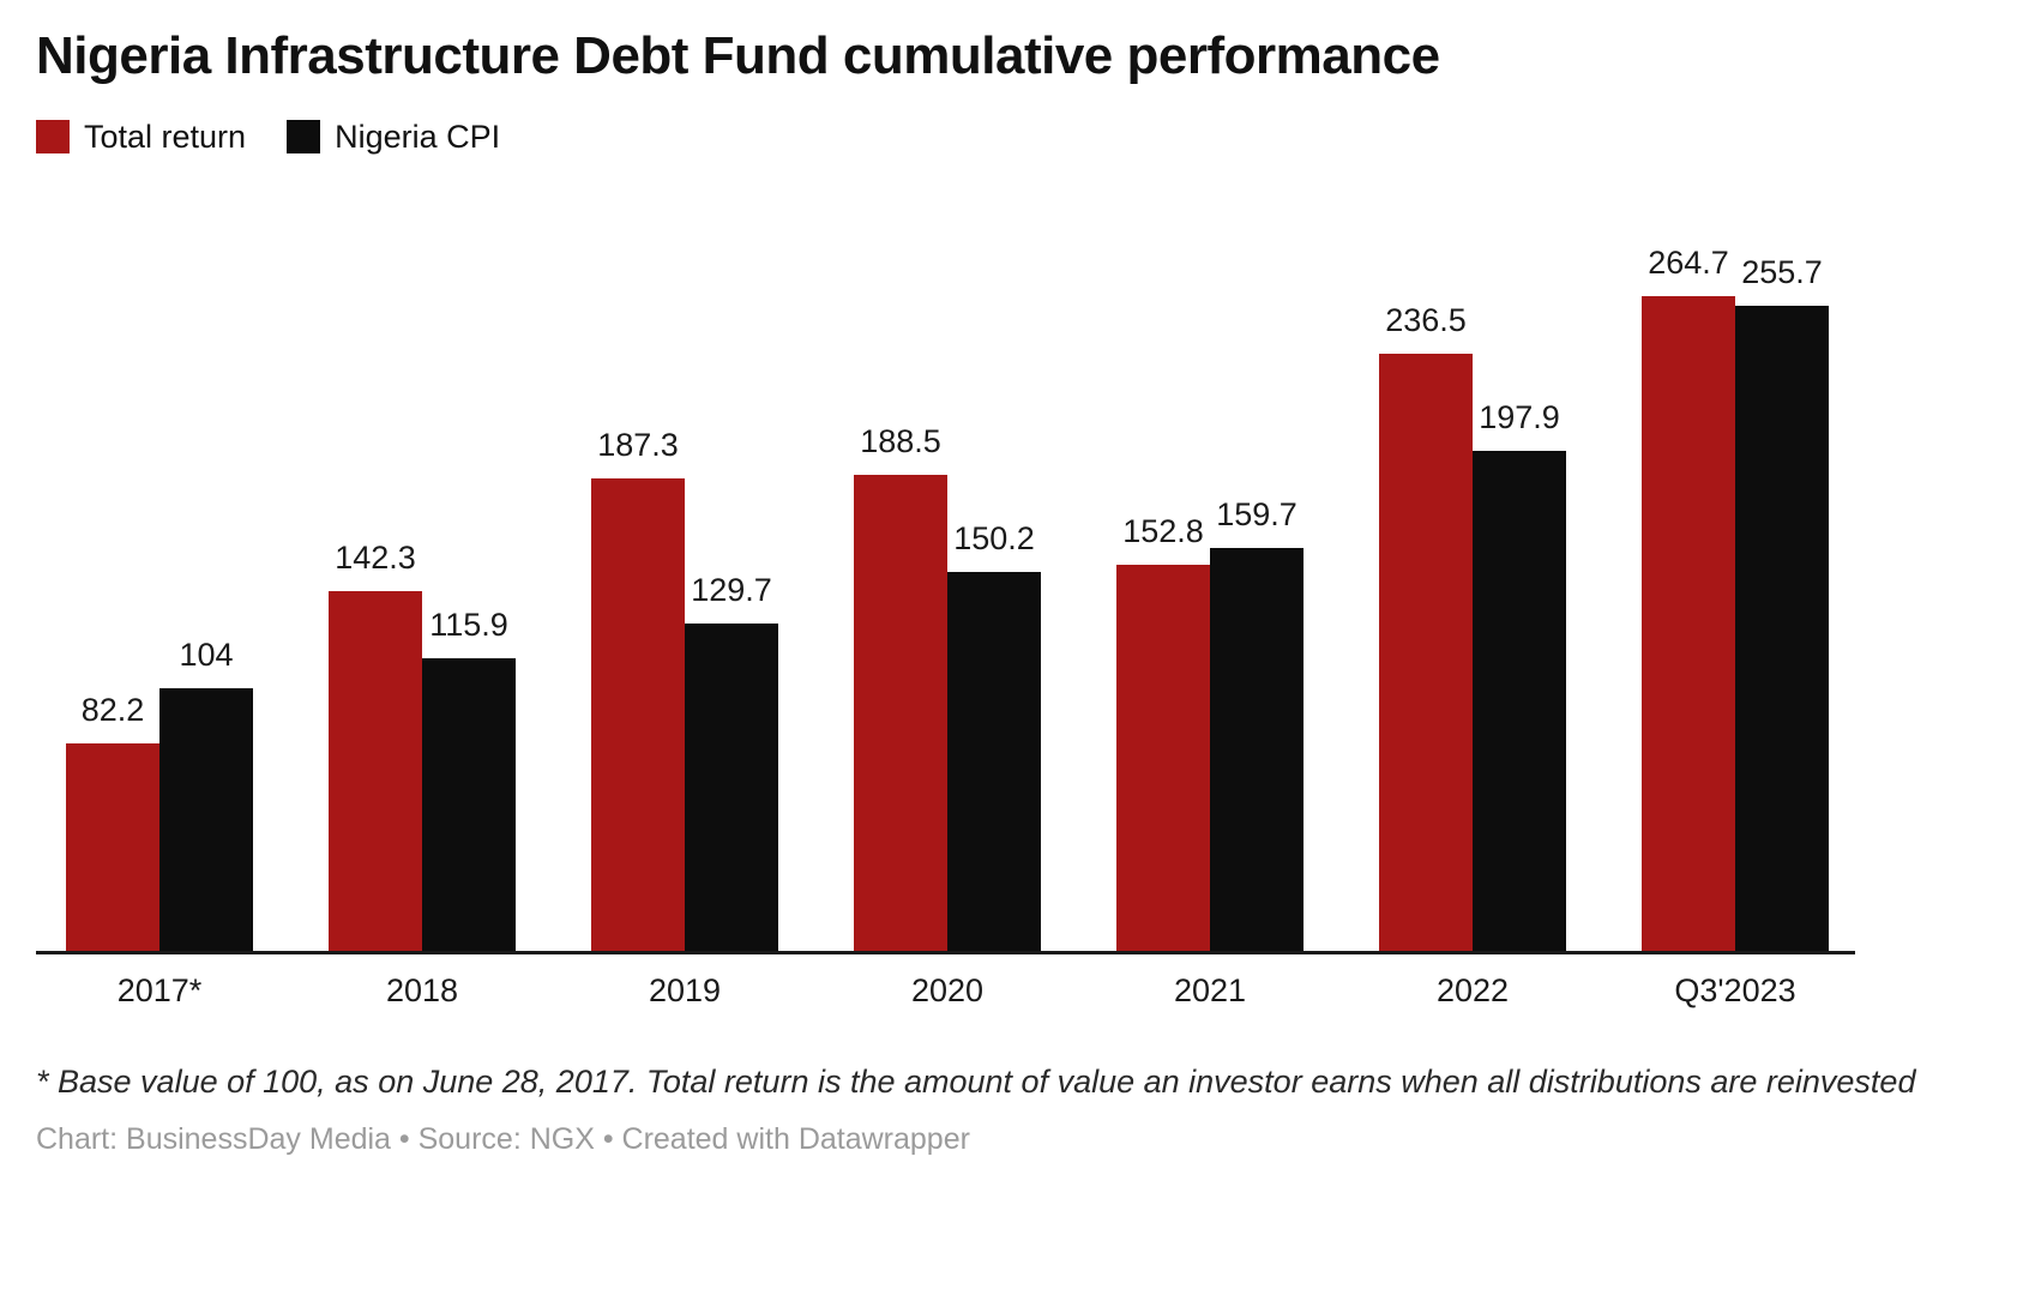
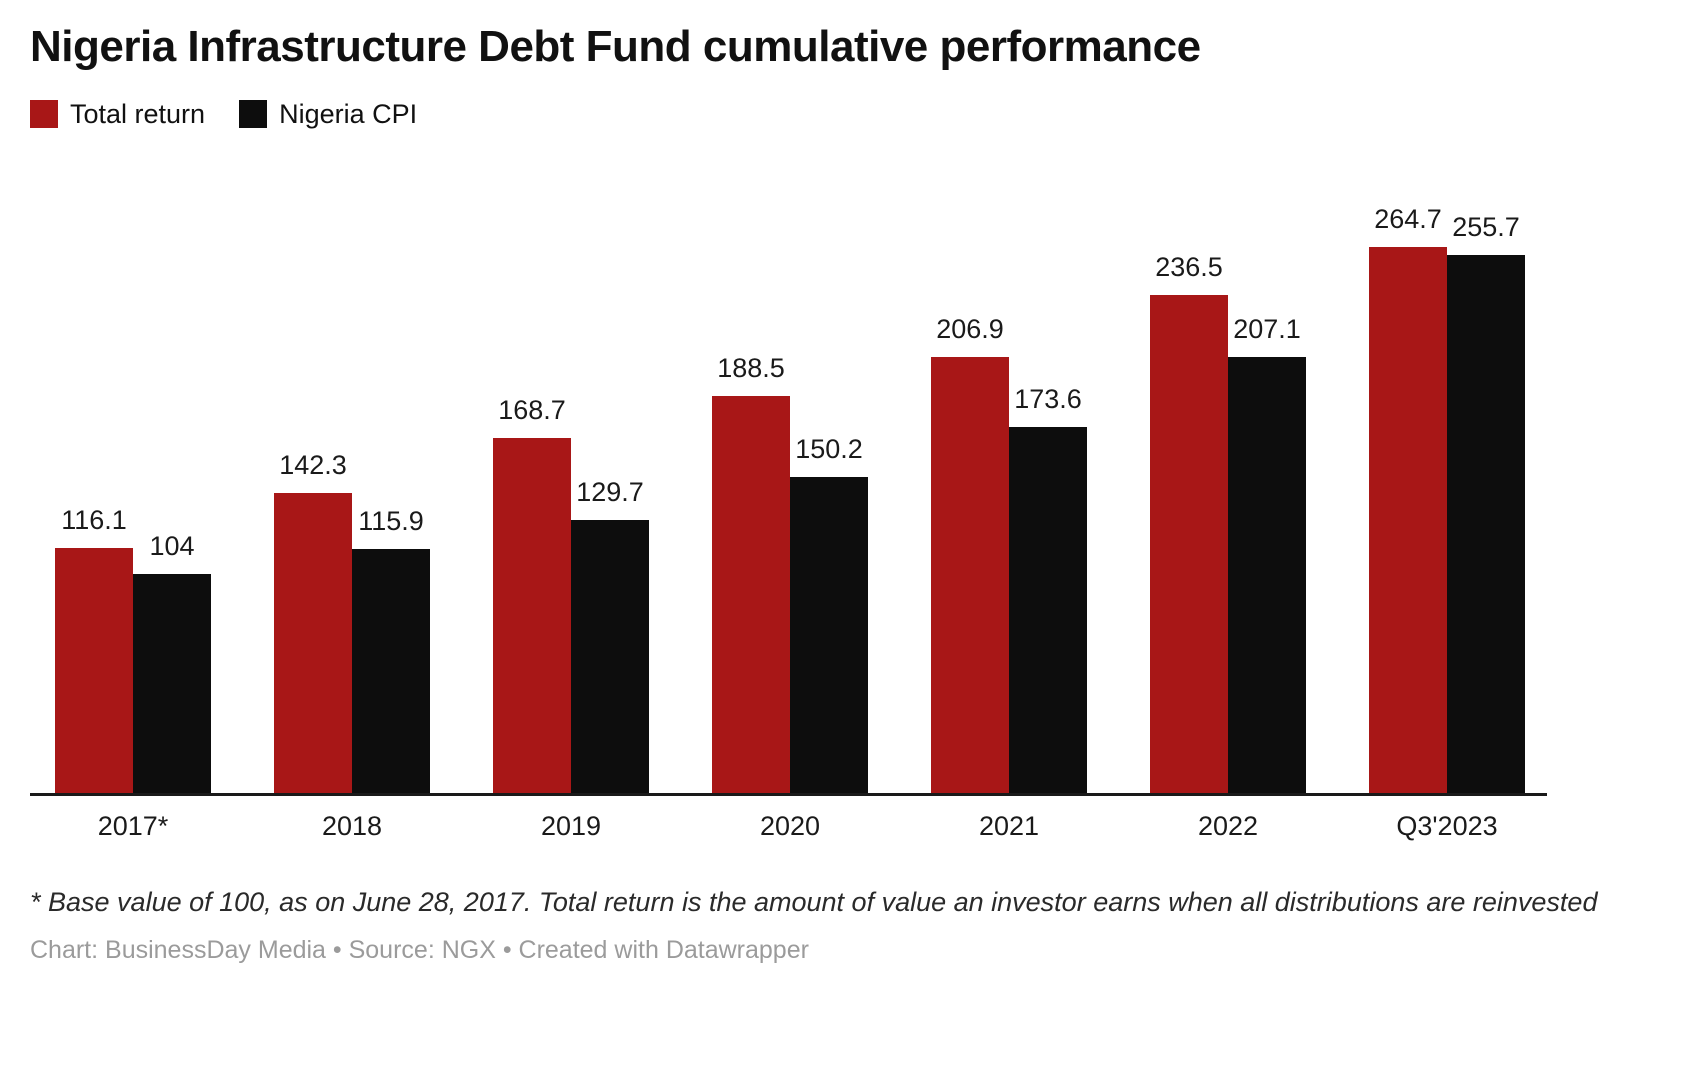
Total return/2017*: 82.2 -> 116.1
Total return/2019: 187.3 -> 168.7
Total return/2021: 152.8 -> 206.9
Nigeria CPI/2021: 159.7 -> 173.6
Nigeria CPI/2022: 197.9 -> 207.1
